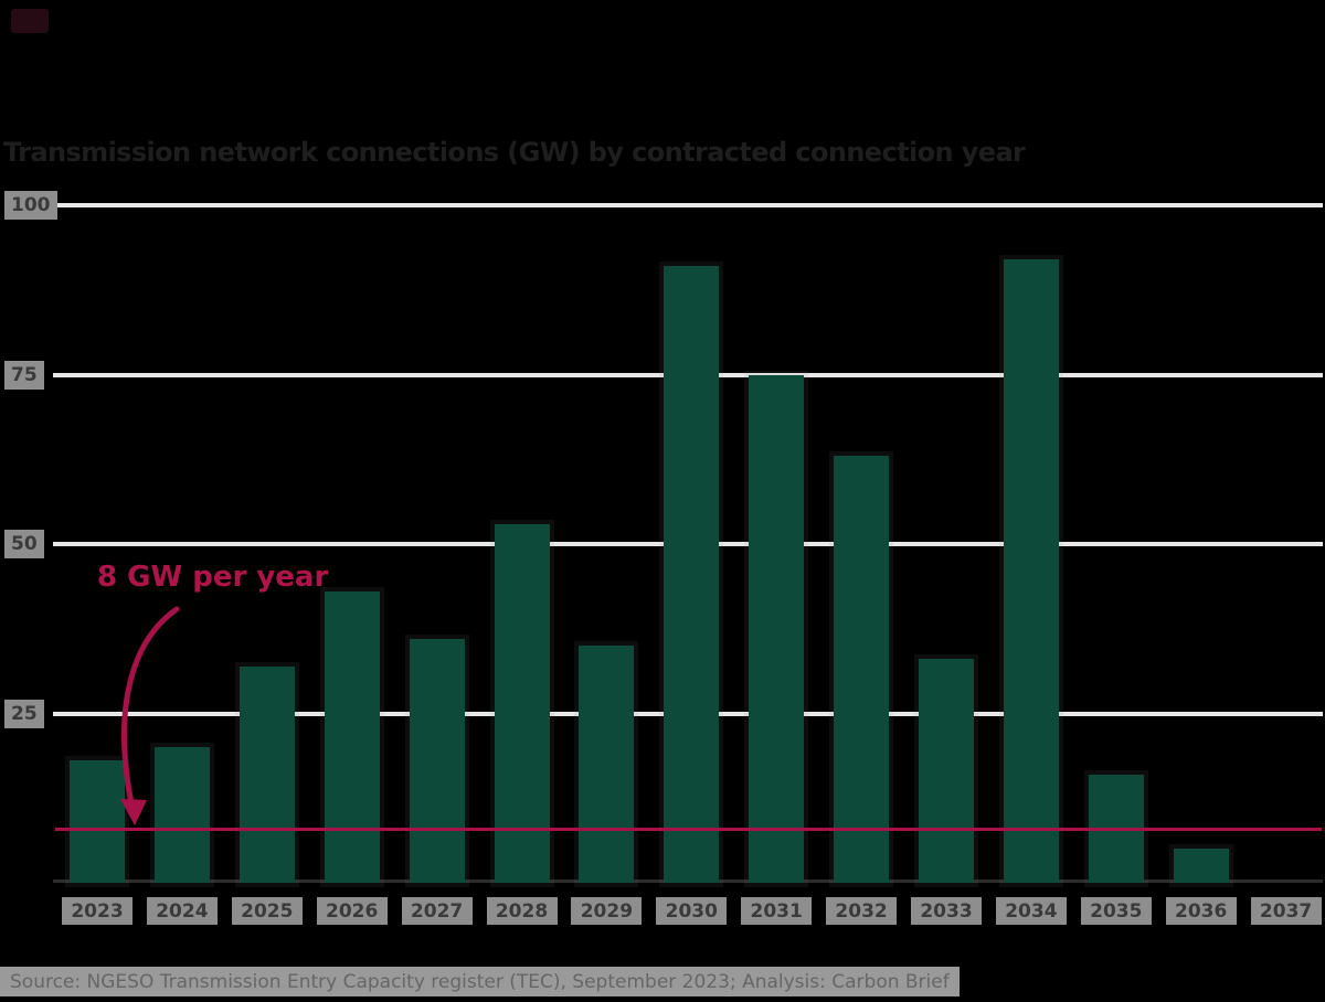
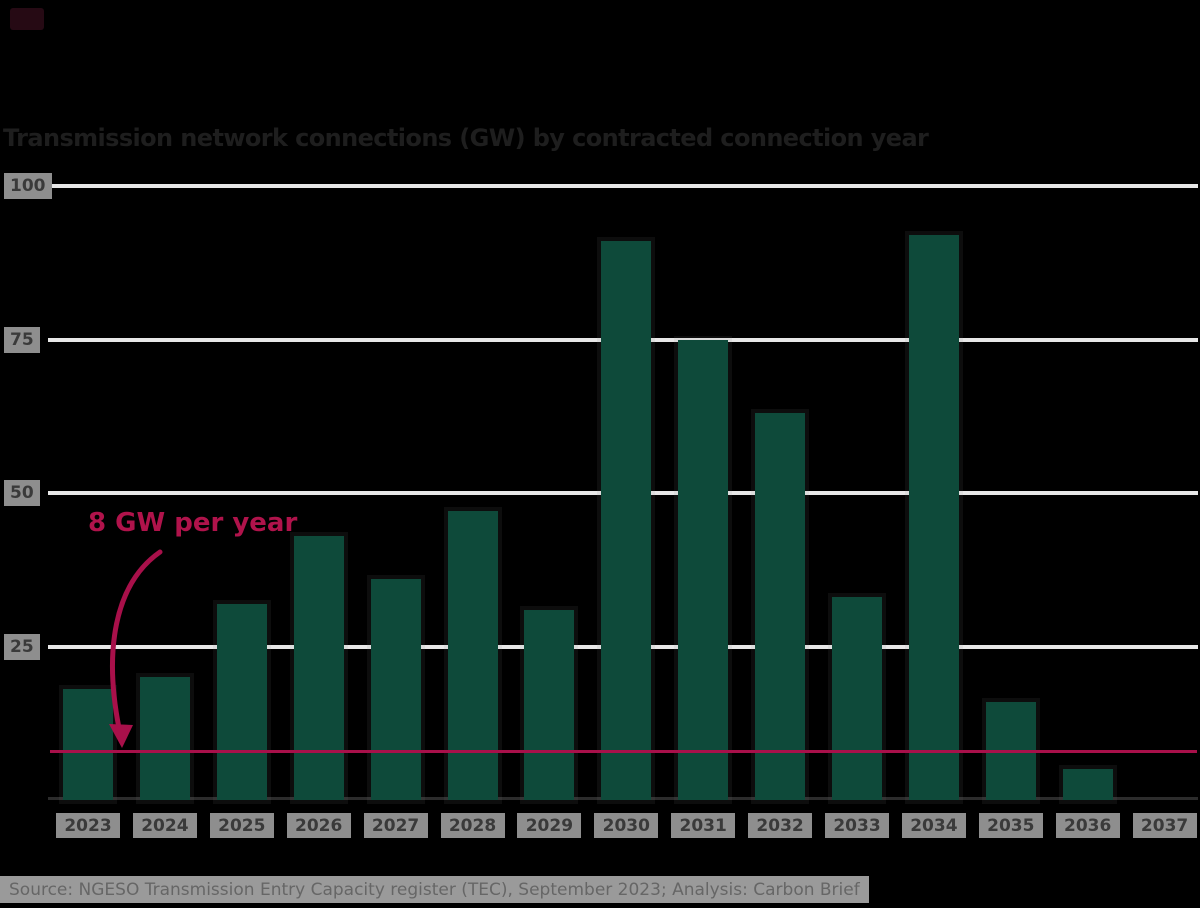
2028: 53 -> 47
2029: 35 -> 31
